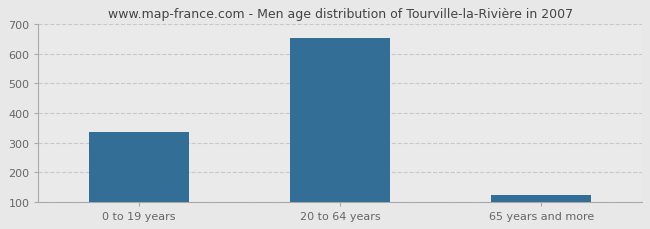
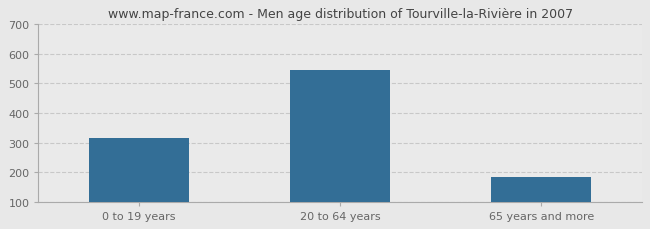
0 to 19 years: 335 -> 315
20 to 64 years: 655 -> 545
65 years and more: 123 -> 185
